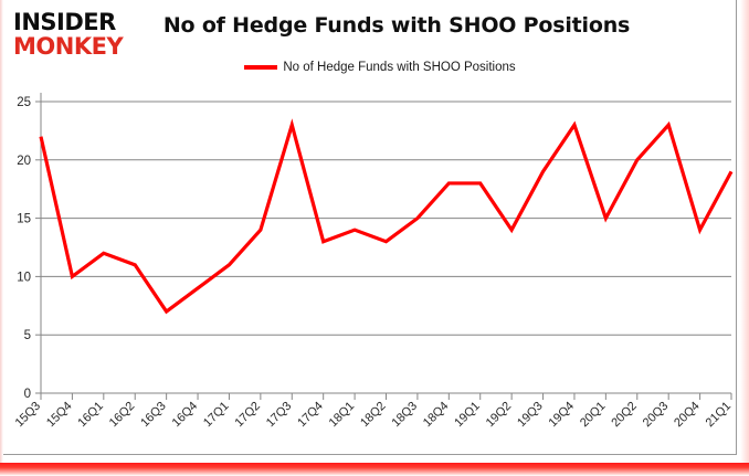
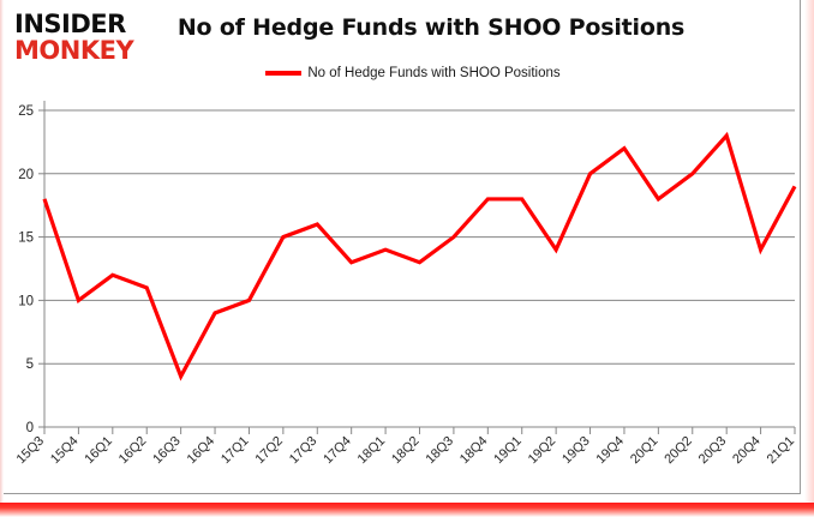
15Q3: 22 -> 18
16Q3: 7 -> 4
17Q1: 11 -> 10
17Q2: 14 -> 15
17Q3: 23 -> 16
19Q3: 19 -> 20
19Q4: 23 -> 22
20Q1: 15 -> 18
